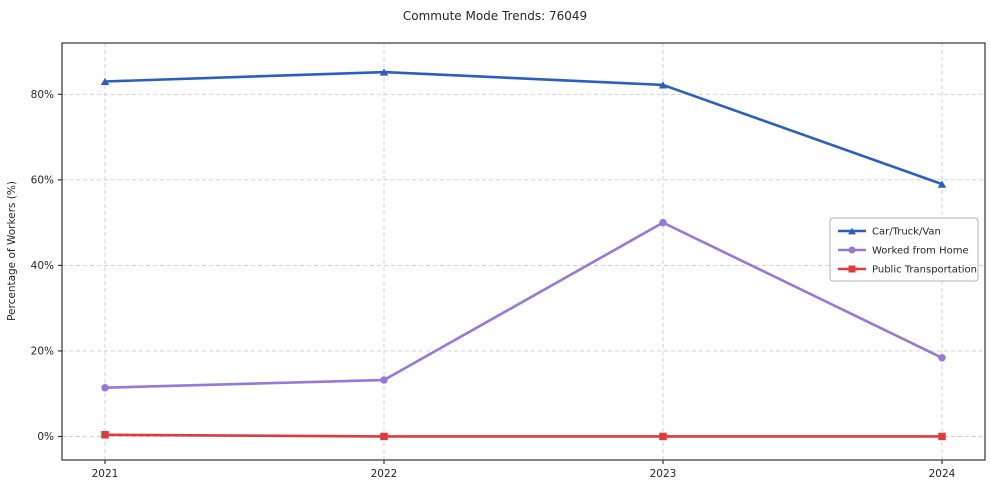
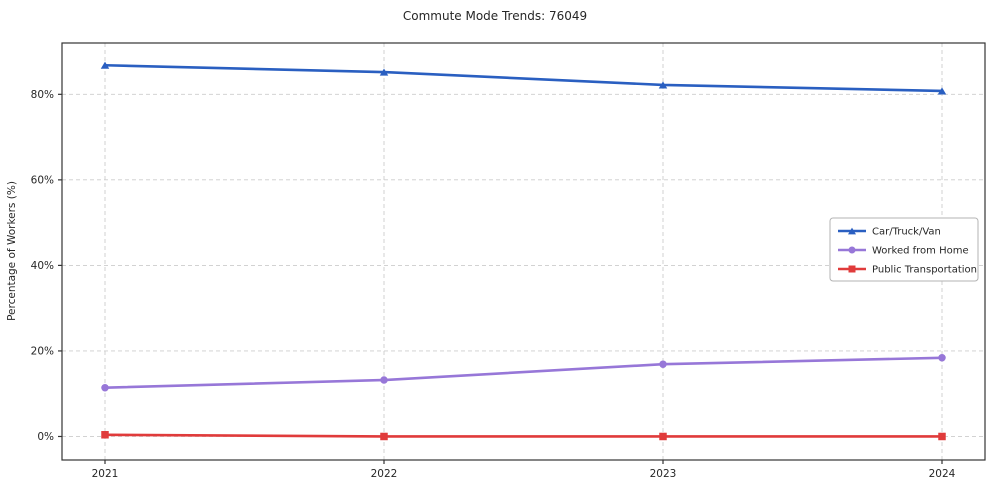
Car/Truck/Van/2021: 83% -> 87%
Worked from Home/2023: 50% -> 17%
Car/Truck/Van/2024: 59% -> 81%
